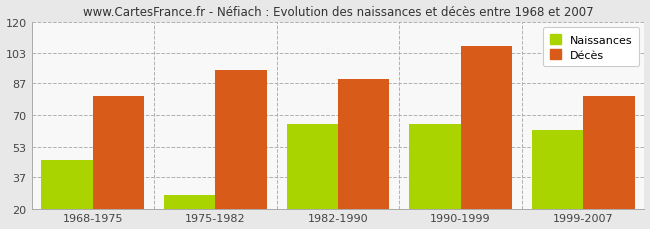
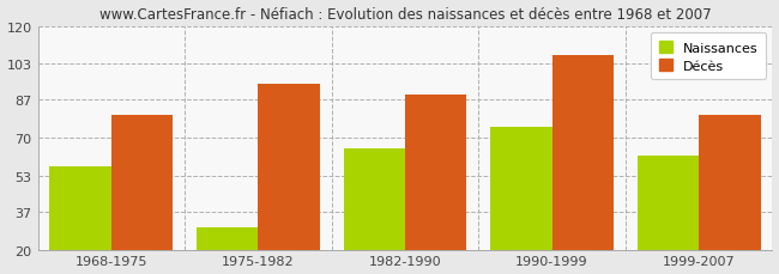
Naissances/1968-1975: 46 -> 57
Naissances/1975-1982: 27 -> 30
Naissances/1990-1999: 65 -> 75
